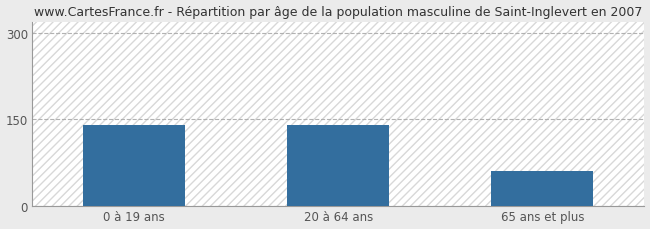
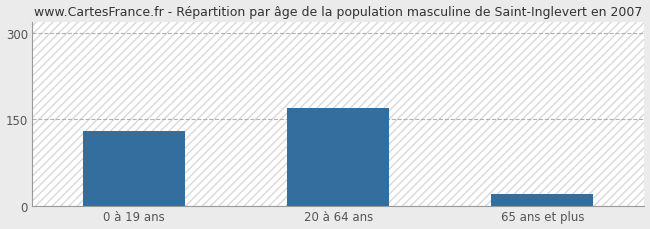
0 à 19 ans: 140 -> 130
20 à 64 ans: 140 -> 170
65 ans et plus: 60 -> 20
